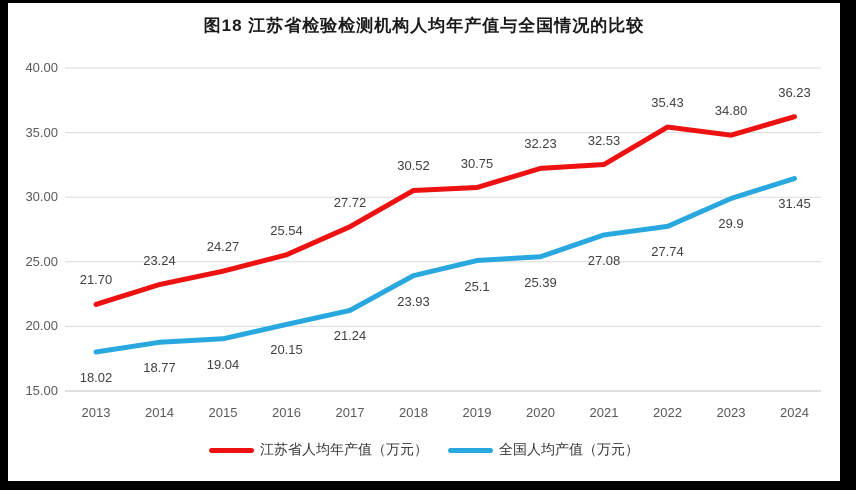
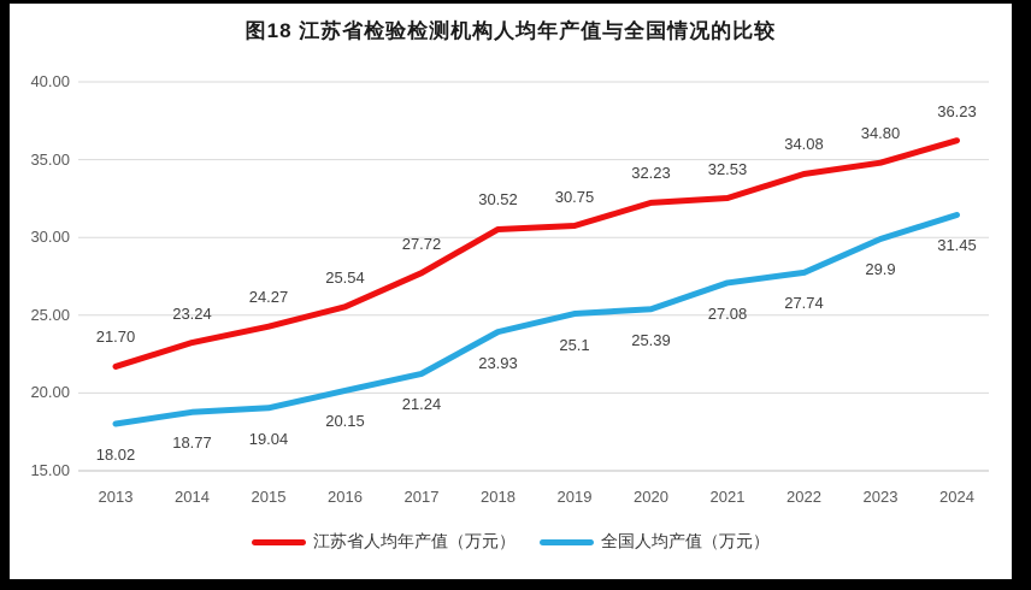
江苏省人均年产值（万元）/2022: 35.43 -> 34.08
